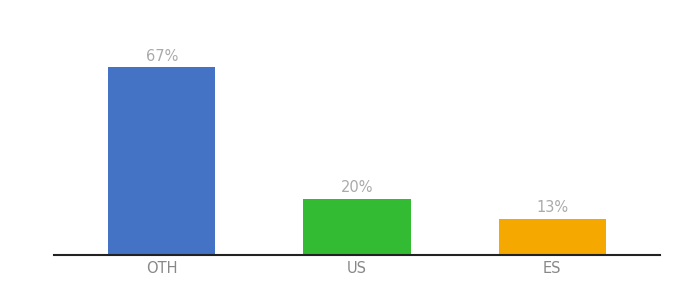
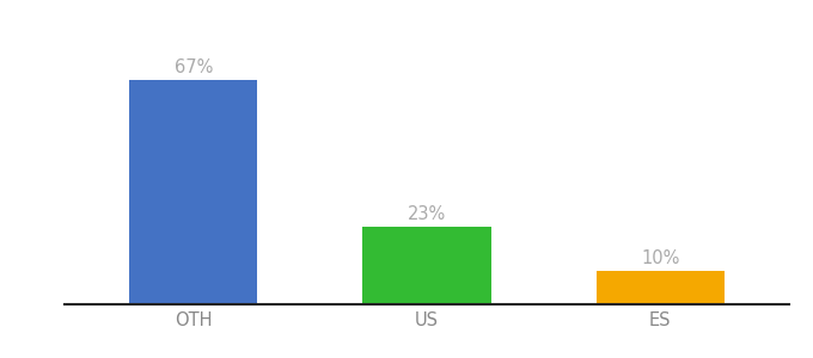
US: 20% -> 23%
ES: 13% -> 10%
